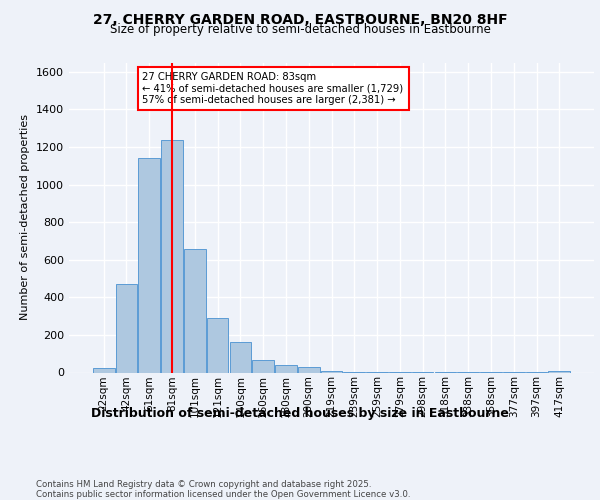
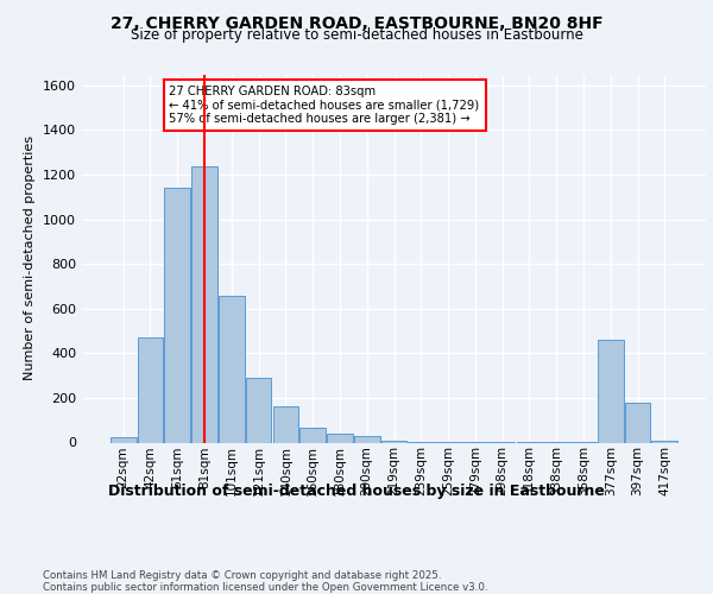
377sqm: 0 -> 460
397sqm: 0 -> 180
